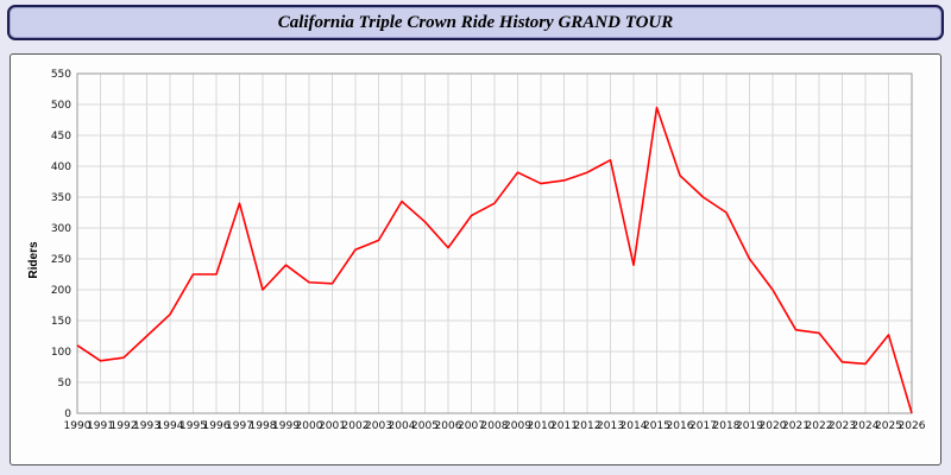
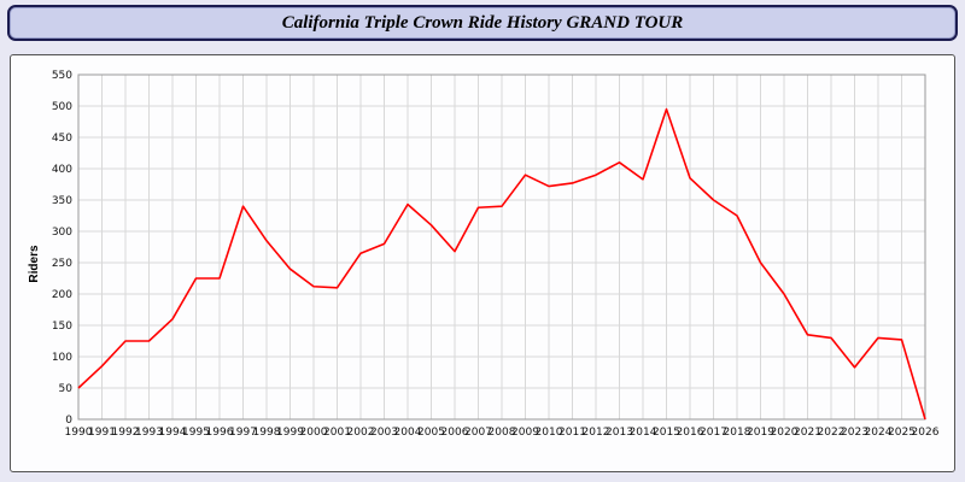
1990: 110 -> 50
1992: 90 -> 120
1998: 200 -> 280
2007: 320 -> 340
2014: 240 -> 380
2024: 80 -> 130
